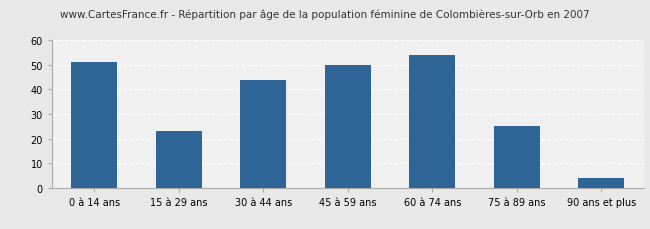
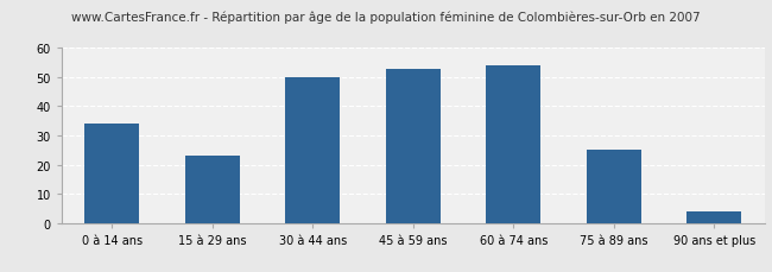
0 à 14 ans: 51 -> 34
30 à 44 ans: 44 -> 50
45 à 59 ans: 50 -> 53
